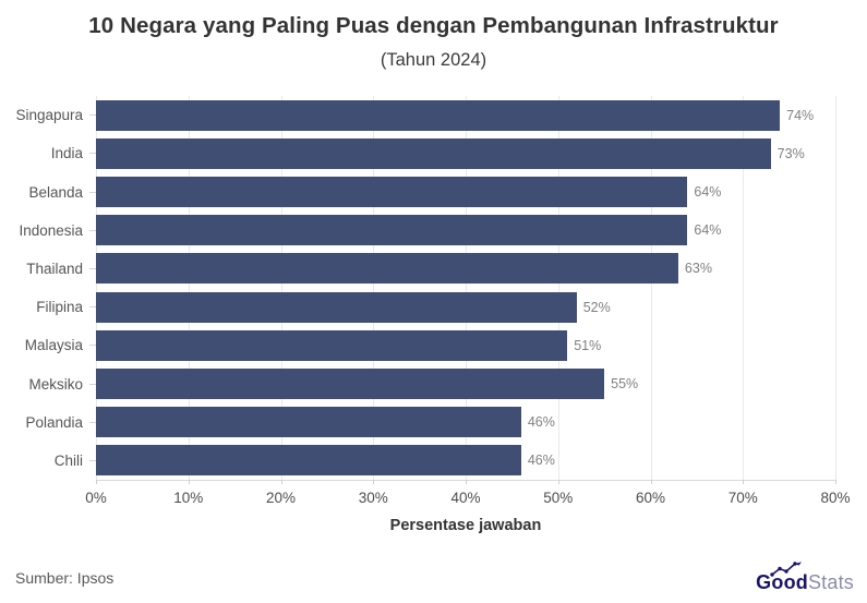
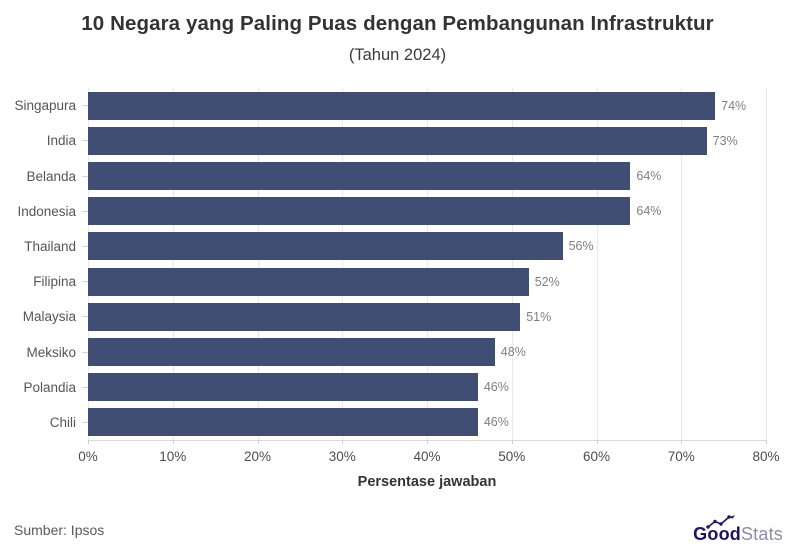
Thailand: 63% -> 56%
Meksiko: 55% -> 48%
